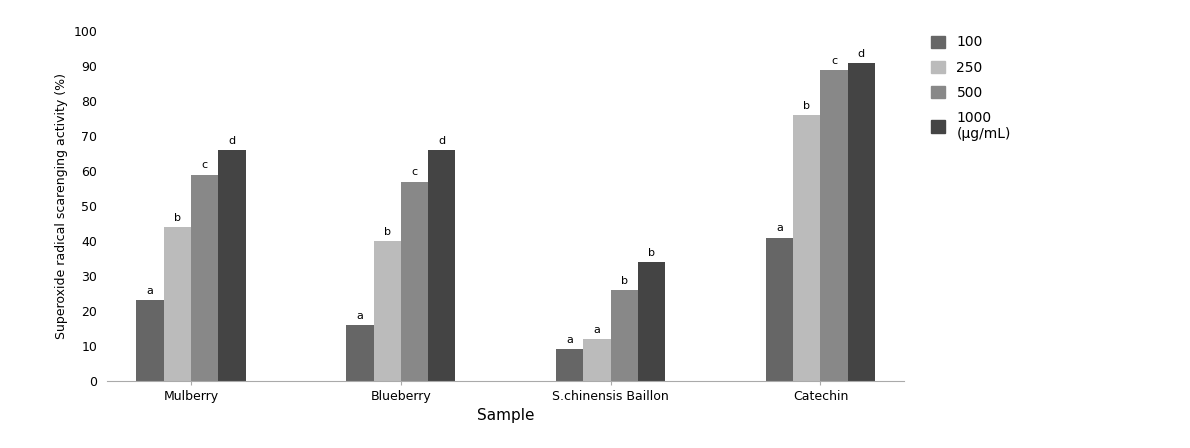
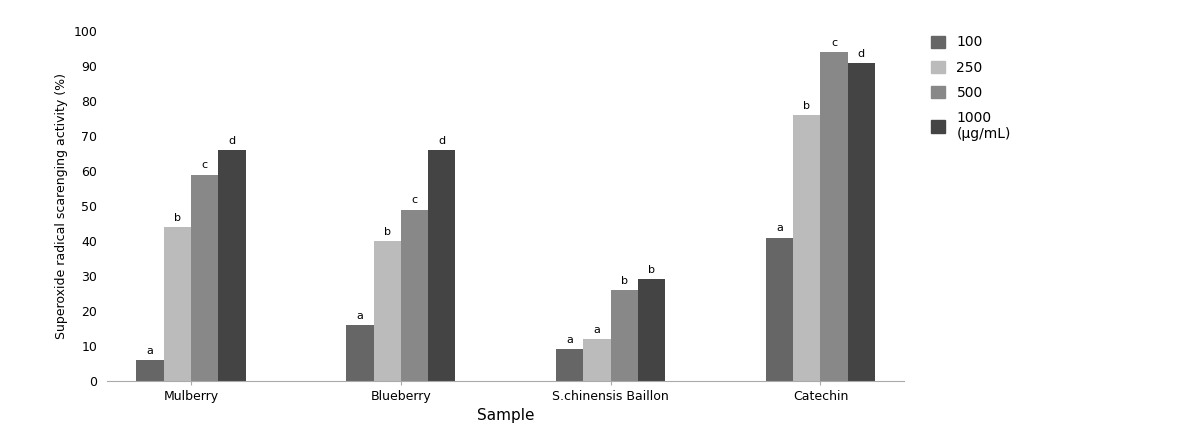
100/Mulberry: 23 -> 6
500/Blueberry: 57 -> 49
1000 (μg/mL)/S.chinensis Baillon: 34 -> 29
500/Catechin: 89 -> 94
